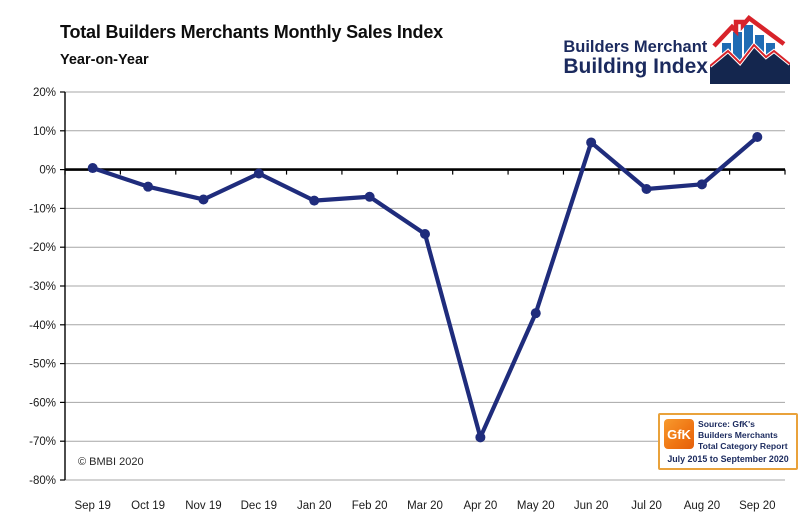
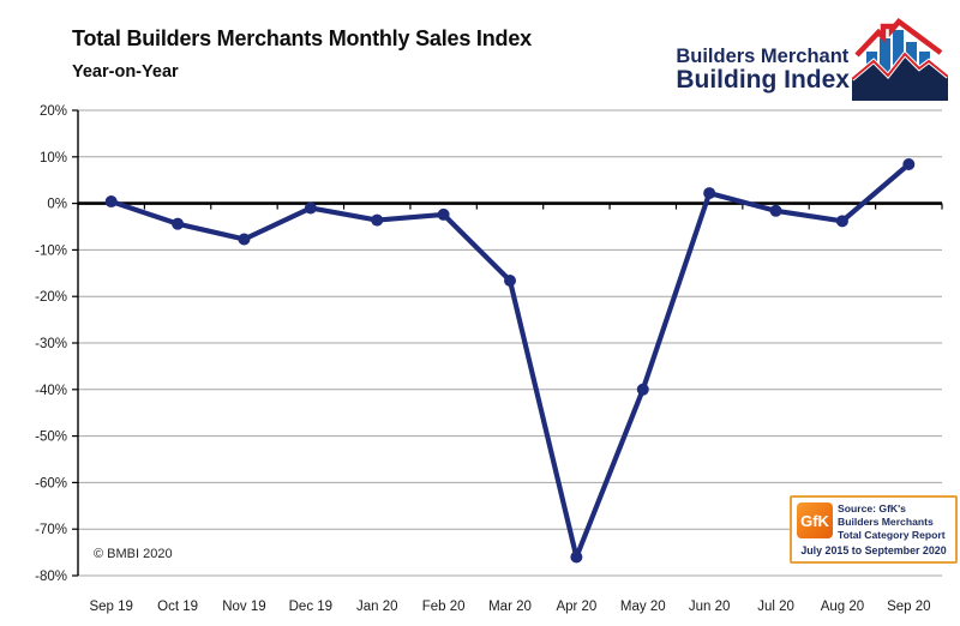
Jan 20: -8% -> -4%
Feb 20: -7% -> -2%
Apr 20: -69% -> -76%
May 20: -37% -> -40%
Jun 20: 7% -> 2%
Jul 20: -5% -> -2%
